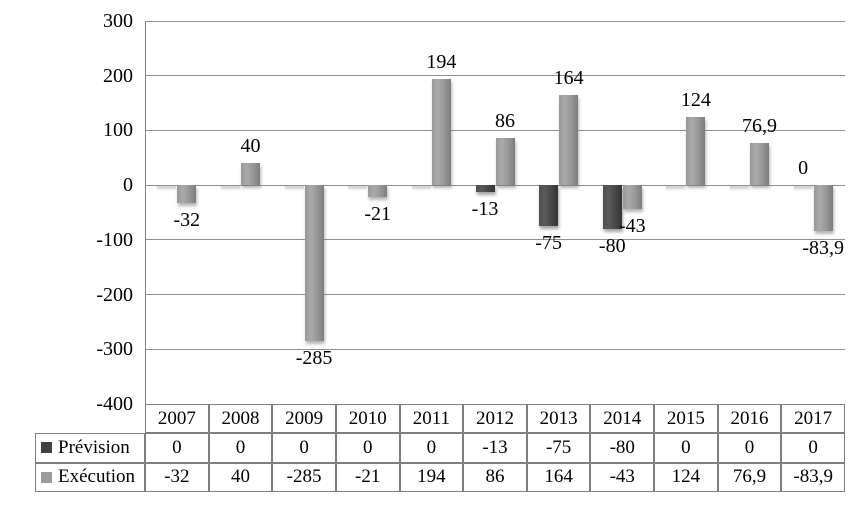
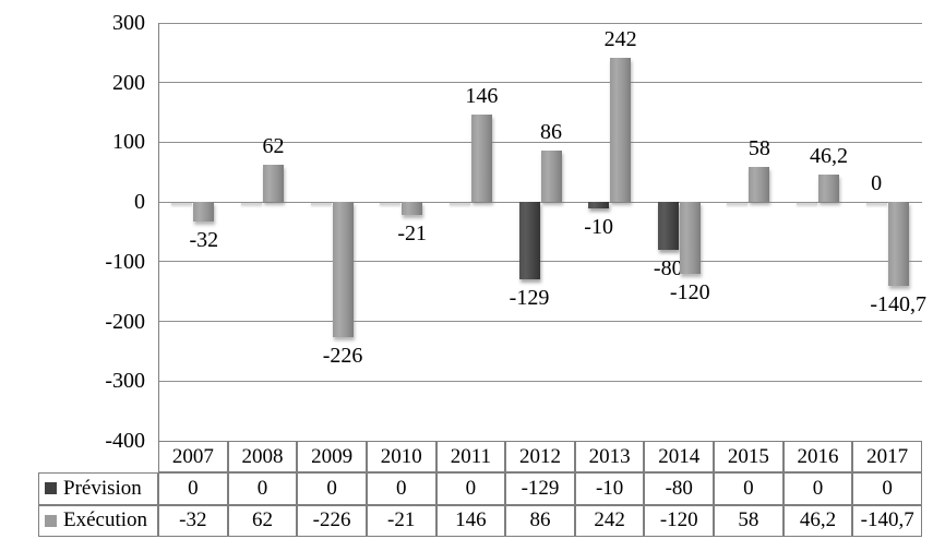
Exécution/2008: 40 -> 62
Exécution/2009: -285 -> -226
Exécution/2011: 194 -> 146
Prévision/2012: -13 -> -129
Prévision/2013: -75 -> -10
Exécution/2013: 164 -> 242
Exécution/2014: -43 -> -120
Exécution/2015: 124 -> 58
Exécution/2016: 76,9 -> 46,2
Exécution/2017: -83,9 -> -140,7
